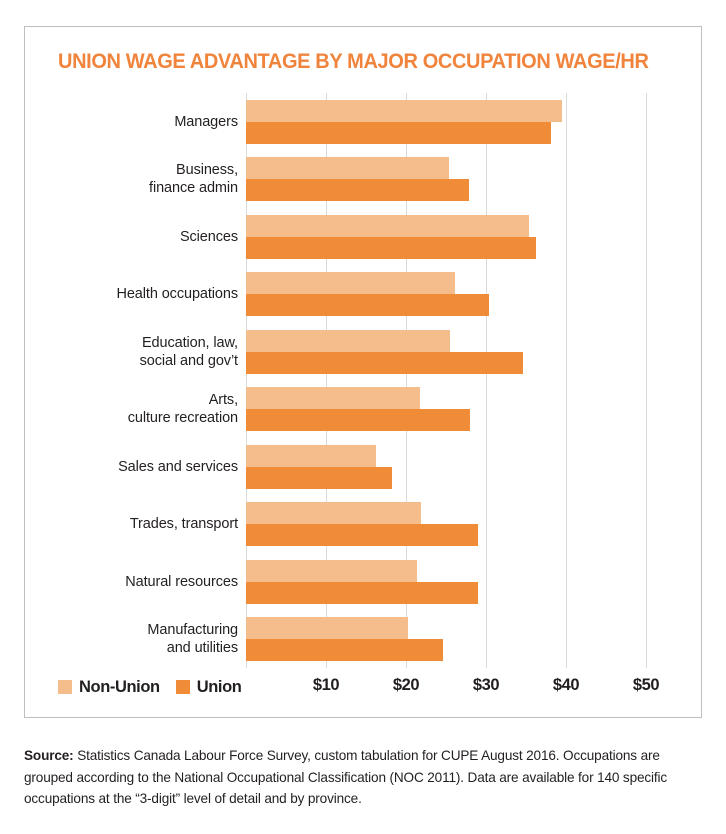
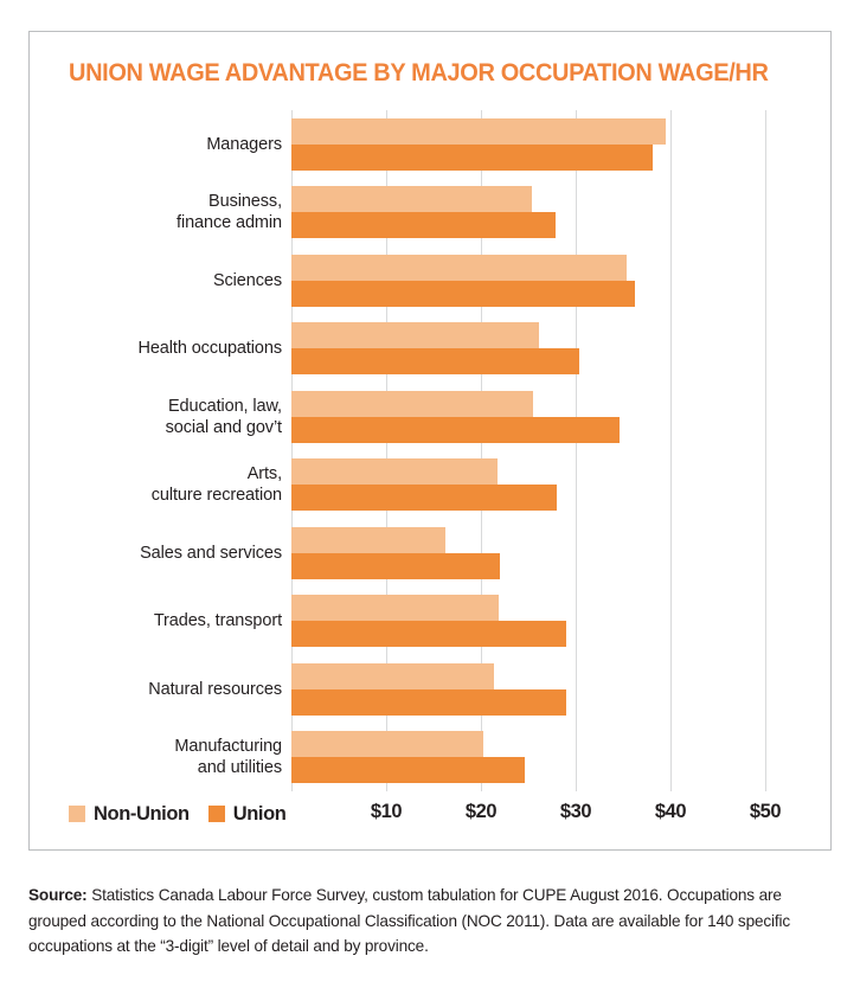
Union/Sales and services: $18 -> $22
